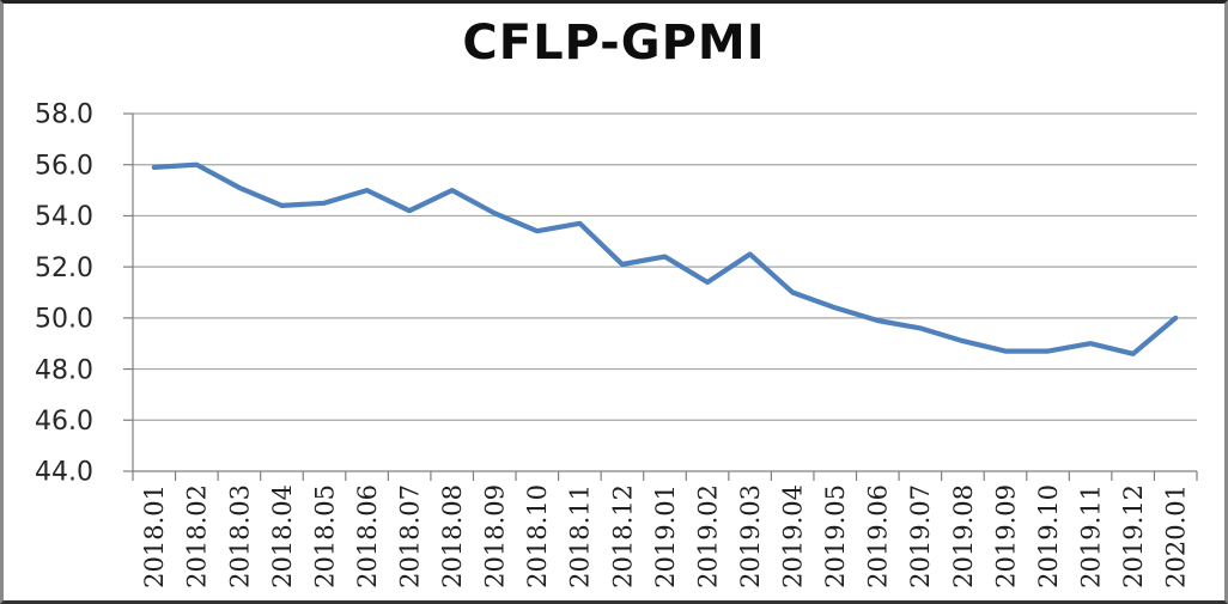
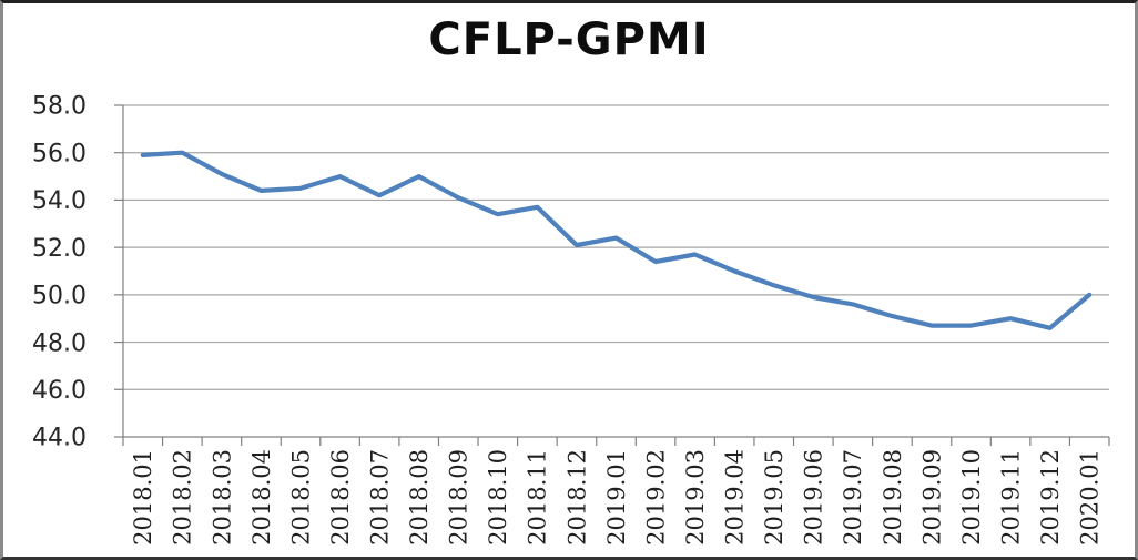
2019.03: 52.5 -> 51.7
